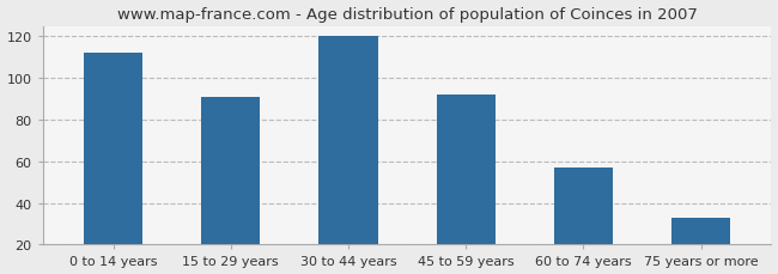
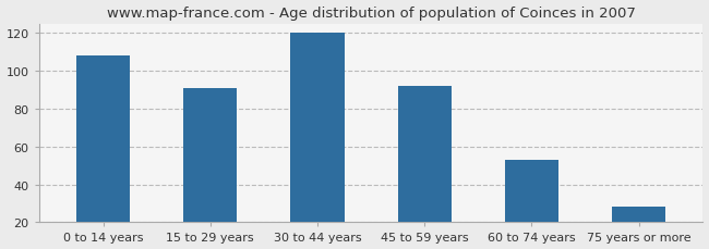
0 to 14 years: 112 -> 108
60 to 74 years: 57 -> 53
75 years or more: 33 -> 28
